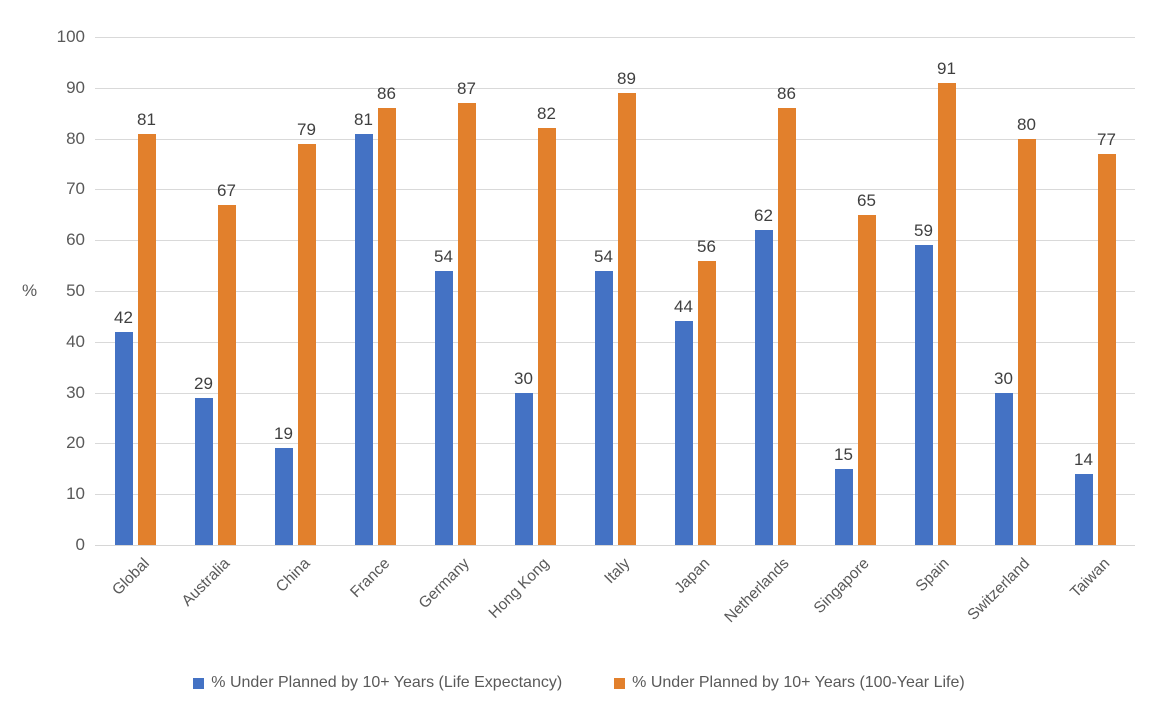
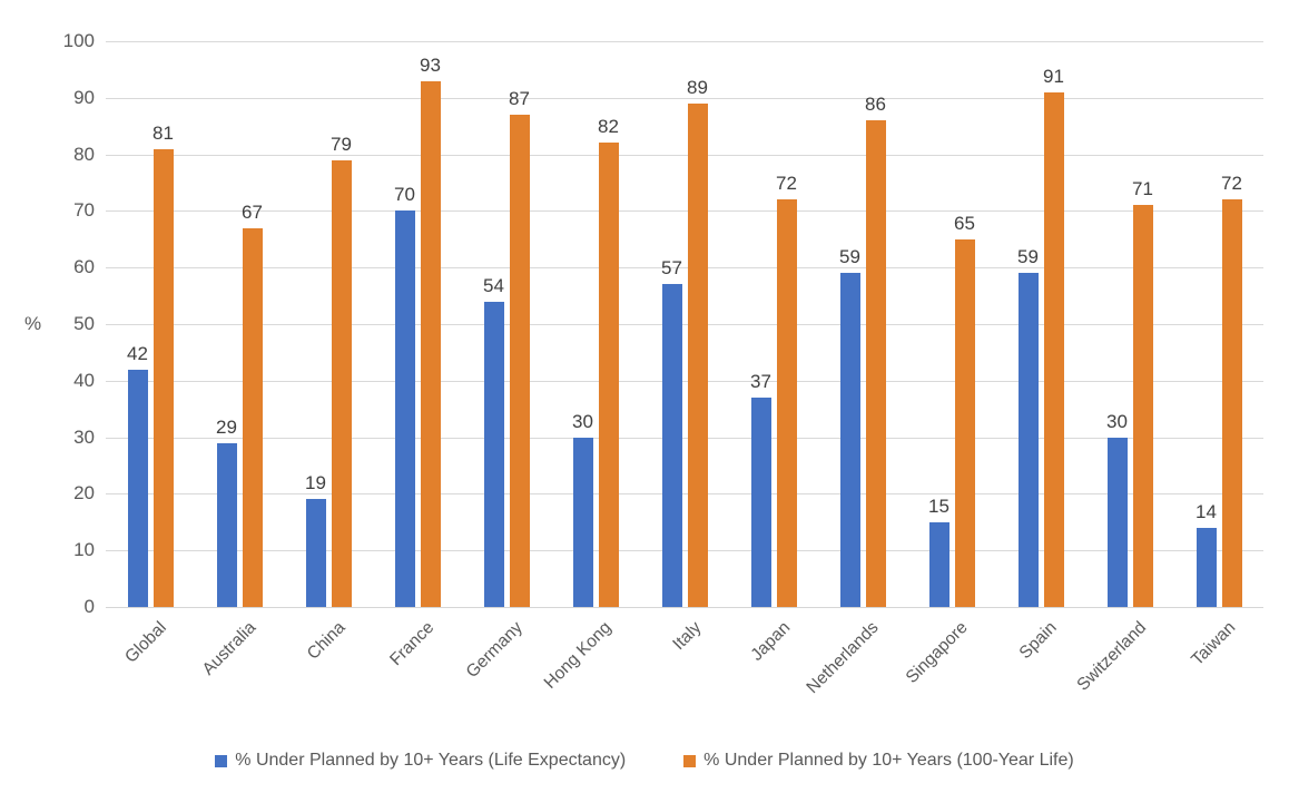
% Under Planned by 10+ Years (Life Expectancy)/France: 81 -> 70
% Under Planned by 10+ Years (100-Year Life)/France: 86 -> 93
% Under Planned by 10+ Years (Life Expectancy)/Italy: 54 -> 57
% Under Planned by 10+ Years (Life Expectancy)/Japan: 44 -> 37
% Under Planned by 10+ Years (100-Year Life)/Japan: 56 -> 72
% Under Planned by 10+ Years (Life Expectancy)/Netherlands: 62 -> 59
% Under Planned by 10+ Years (100-Year Life)/Switzerland: 80 -> 71
% Under Planned by 10+ Years (100-Year Life)/Taiwan: 77 -> 72
